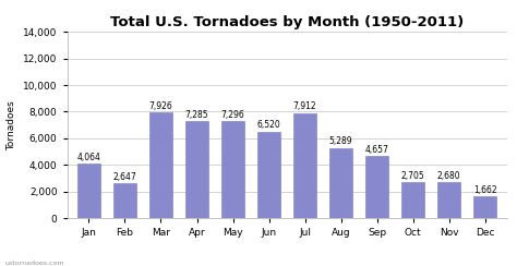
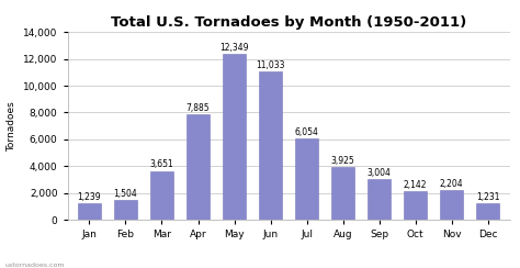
Jan: 4,064 -> 1,239
Feb: 2,647 -> 1,504
Mar: 7,926 -> 3,651
Apr: 7,285 -> 7,885
May: 7,296 -> 12,349
Jun: 6,520 -> 11,033
Jul: 7,912 -> 6,054
Aug: 5,289 -> 3,925
Sep: 4,657 -> 3,004
Oct: 2,705 -> 2,142
Nov: 2,680 -> 2,204
Dec: 1,662 -> 1,231
